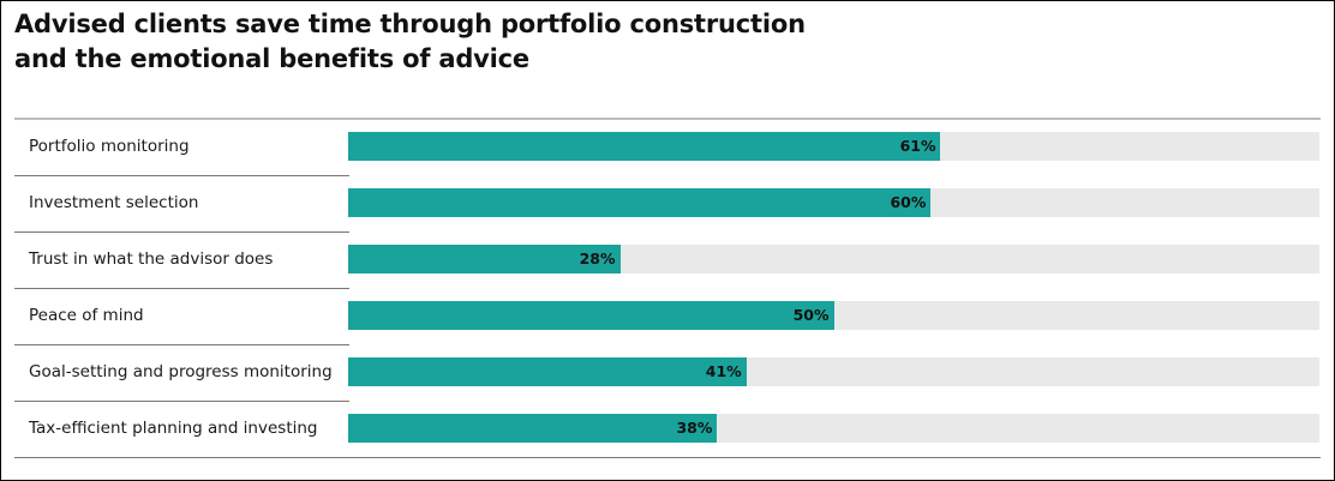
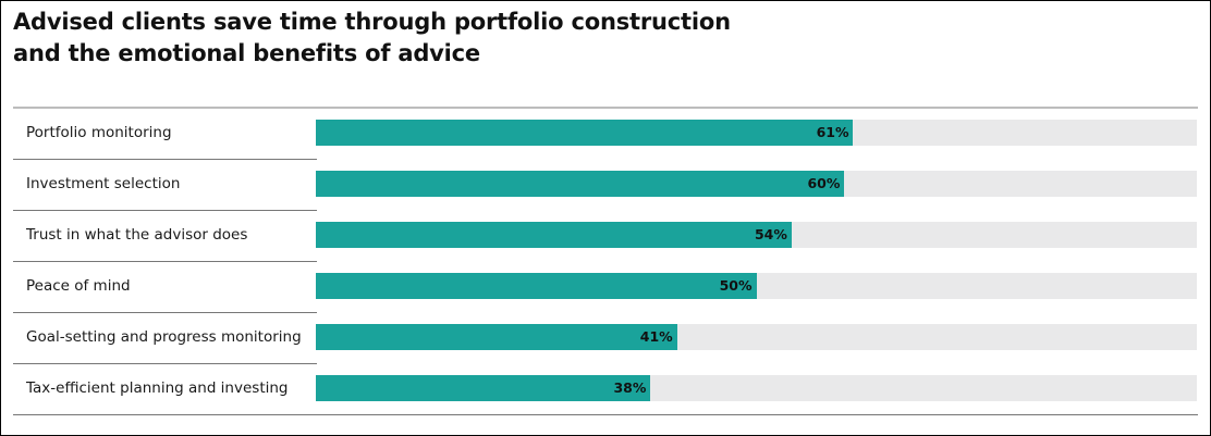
Trust in what the advisor does: 28% -> 54%
